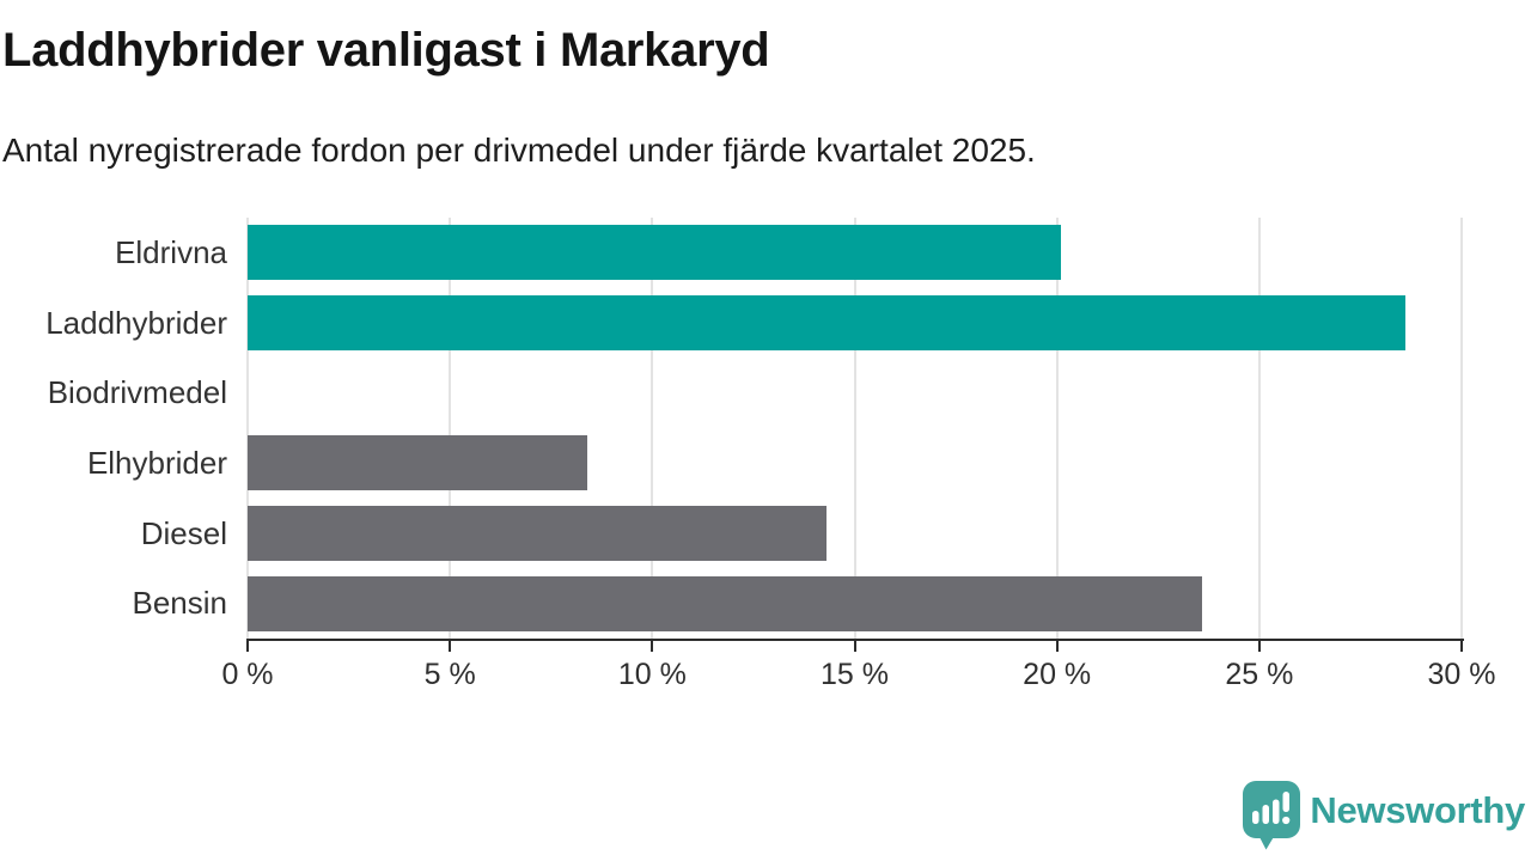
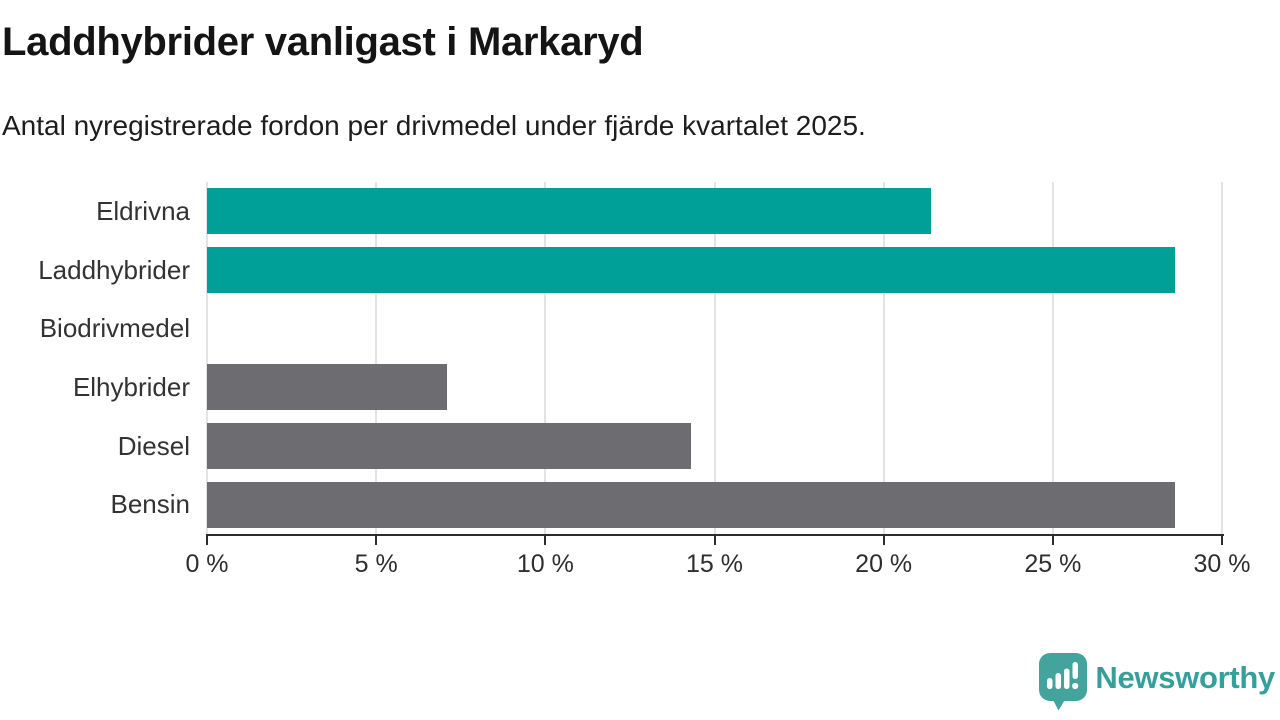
Eldrivna: 20.1% -> 21.4%
Elhybrider: 8.4% -> 7.1%
Bensin: 23.6% -> 28.6%
